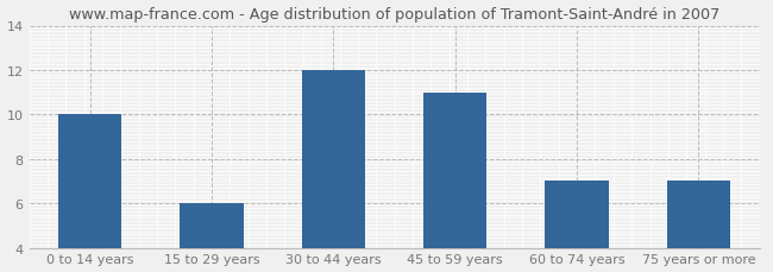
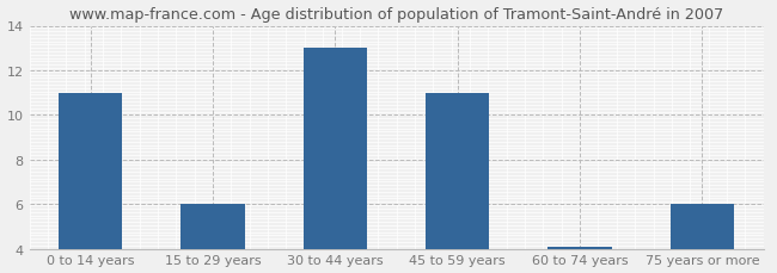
0 to 14 years: 10.0 -> 11.0
30 to 44 years: 12.0 -> 13.0
60 to 74 years: 7.0 -> 4.1
75 years or more: 7.0 -> 6.0
